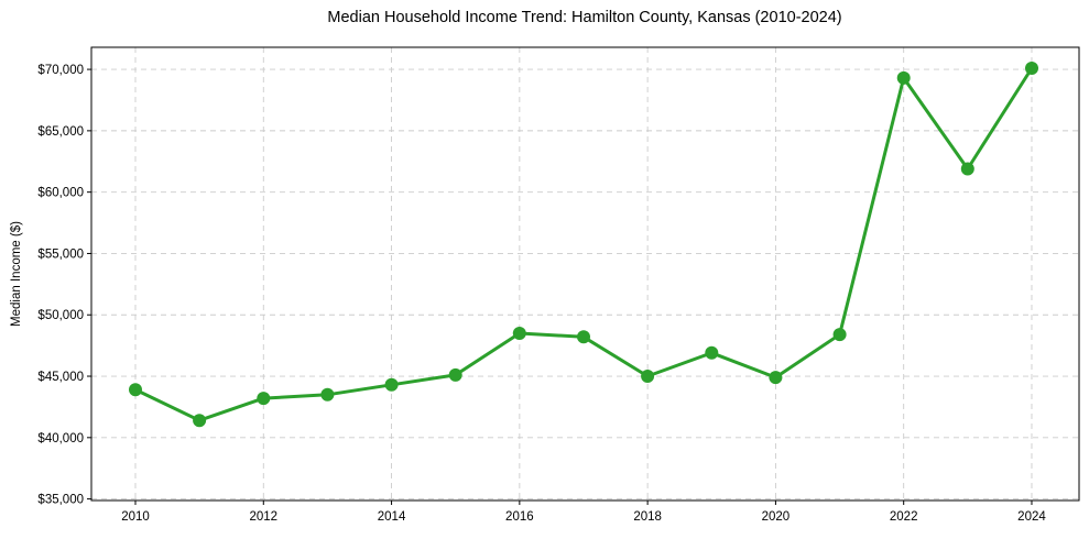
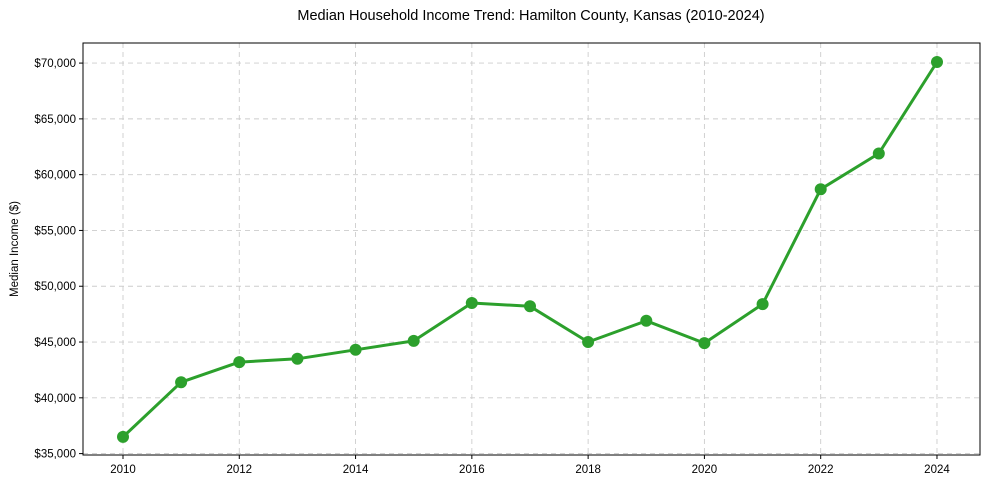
2010: $43900 -> $36500
2022: $69300 -> $58700
